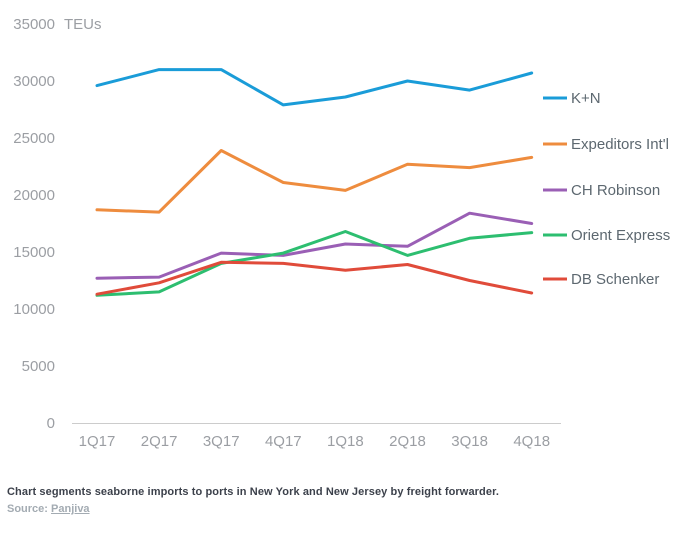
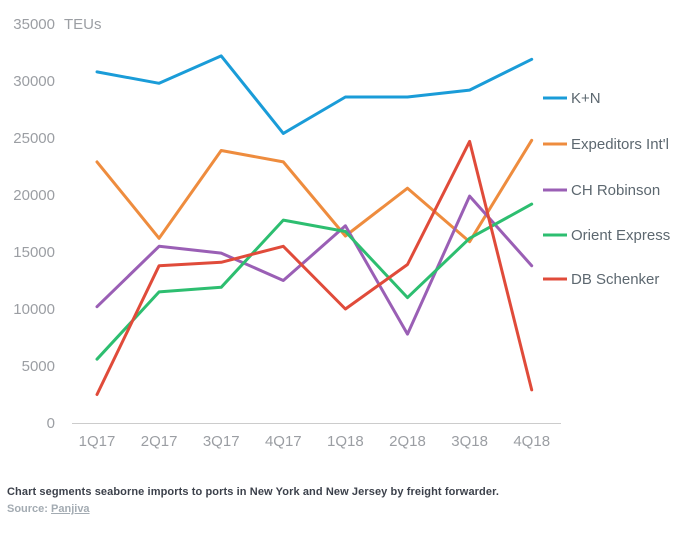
K+N/1Q17: 29600 -> 30800
Expeditors Int'l/1Q17: 18700 -> 22900
CH Robinson/1Q17: 12700 -> 10200
Orient Express/1Q17: 11200 -> 5600
DB Schenker/1Q17: 11300 -> 2500
K+N/2Q17: 31000 -> 29800
Expeditors Int'l/2Q17: 18500 -> 16200
CH Robinson/2Q17: 12800 -> 15500
DB Schenker/2Q17: 12300 -> 13800
K+N/3Q17: 31000 -> 32200
Orient Express/3Q17: 14000 -> 11900
K+N/4Q17: 27900 -> 25400
Expeditors Int'l/4Q17: 21100 -> 22900
CH Robinson/4Q17: 14700 -> 12500
Orient Express/4Q17: 14900 -> 17800
DB Schenker/4Q17: 14000 -> 15500
Expeditors Int'l/1Q18: 20400 -> 16400
CH Robinson/1Q18: 15700 -> 17300
DB Schenker/1Q18: 13400 -> 10000
K+N/2Q18: 30000 -> 28600
Expeditors Int'l/2Q18: 22700 -> 20600
CH Robinson/2Q18: 15500 -> 7800
Orient Express/2Q18: 14700 -> 11000
Expeditors Int'l/3Q18: 22400 -> 15900
CH Robinson/3Q18: 18400 -> 19900
DB Schenker/3Q18: 12500 -> 24700
K+N/4Q18: 30700 -> 31900
Expeditors Int'l/4Q18: 23300 -> 24800
CH Robinson/4Q18: 17500 -> 13800
Orient Express/4Q18: 16700 -> 19200
DB Schenker/4Q18: 11400 -> 2900
